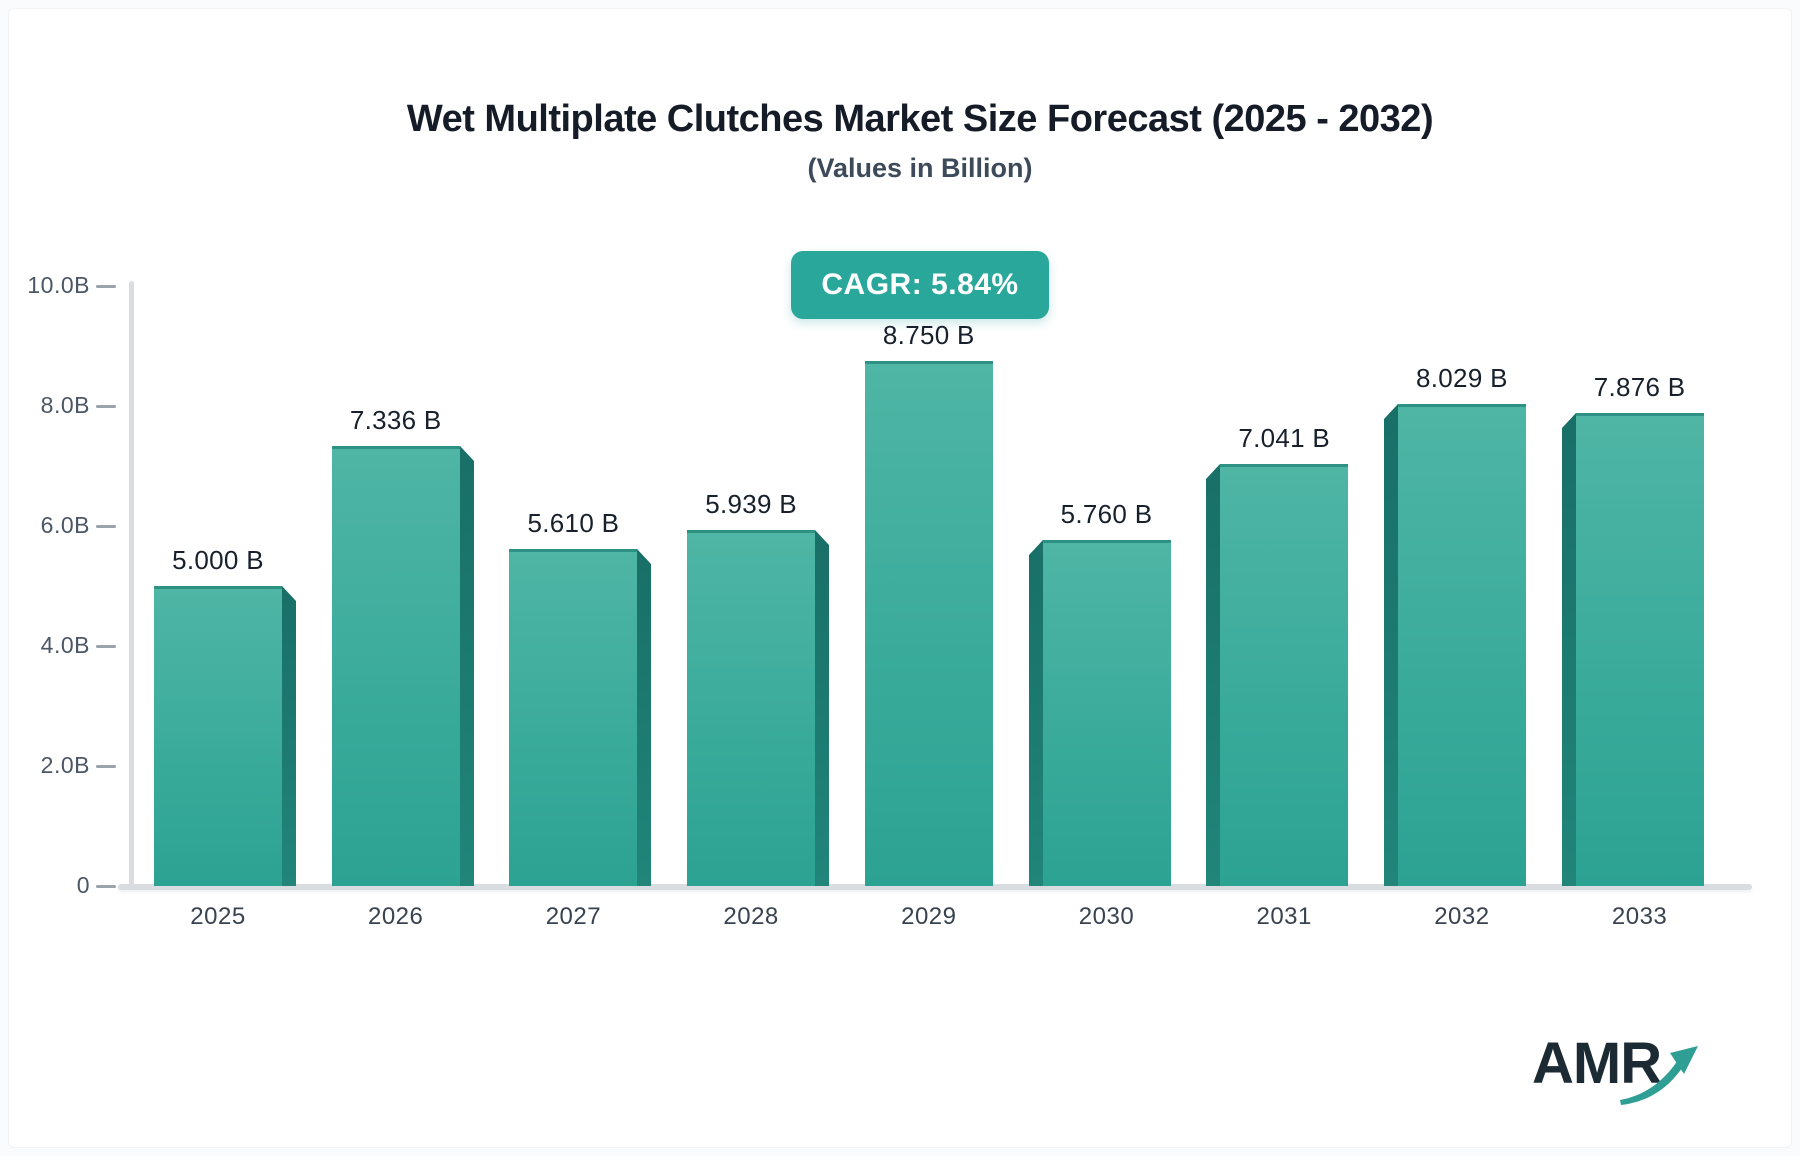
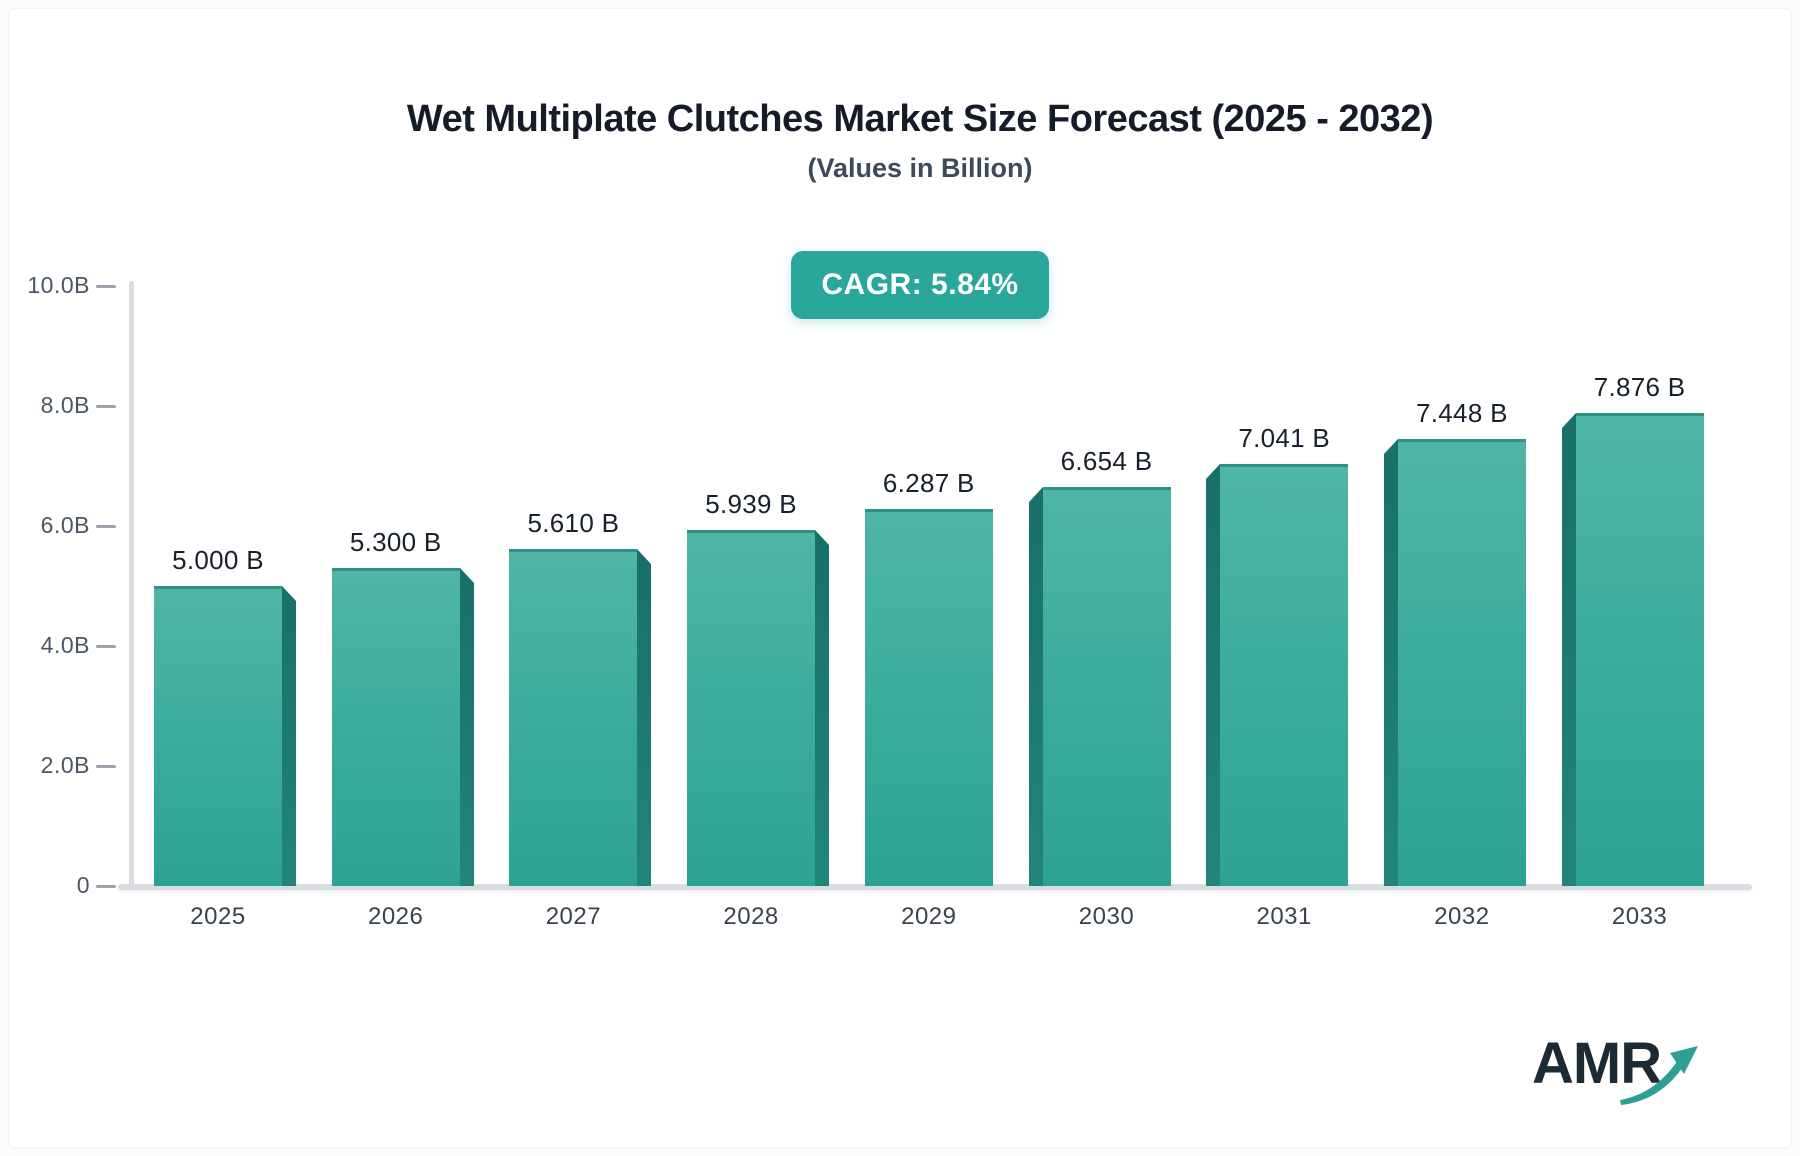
2026: 7.336 -> 5.300
2029: 8.750 -> 6.287
2030: 5.760 -> 6.654
2032: 8.029 -> 7.448
